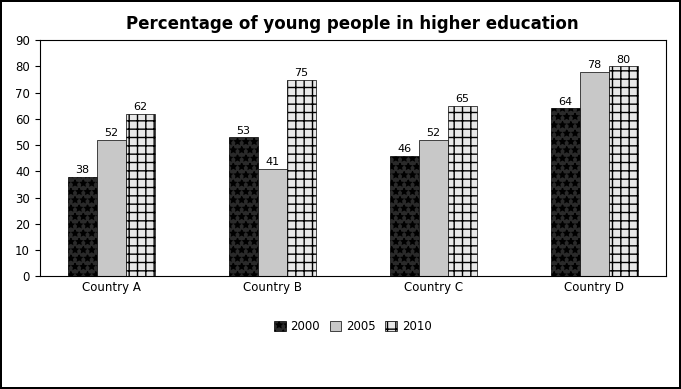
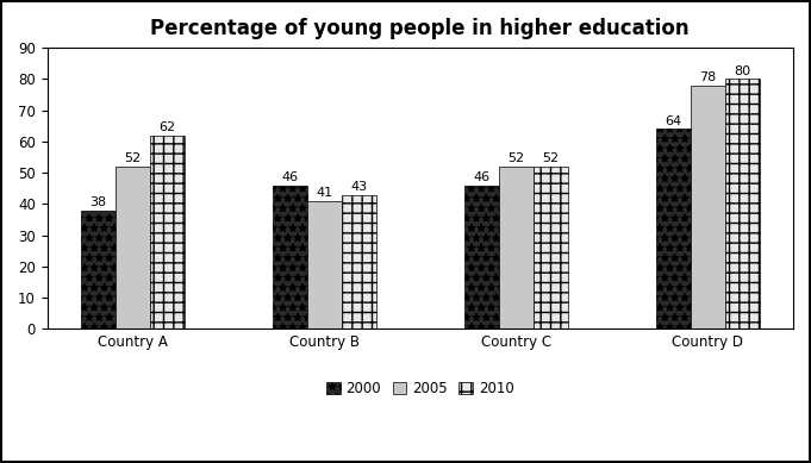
2000/Country B: 53 -> 46
2010/Country B: 75 -> 43
2010/Country C: 65 -> 52
